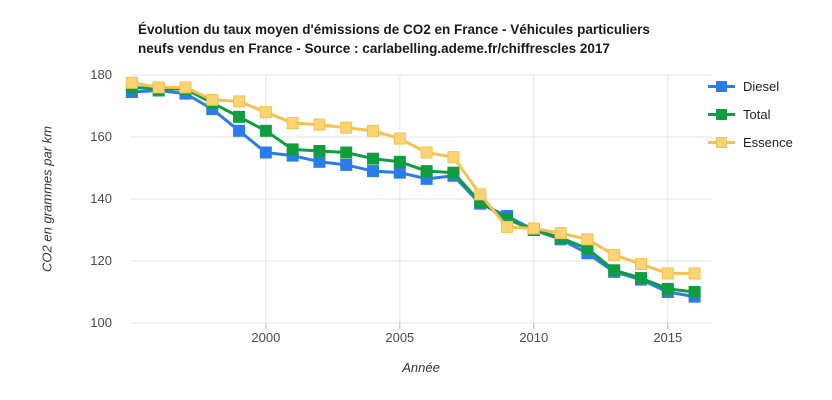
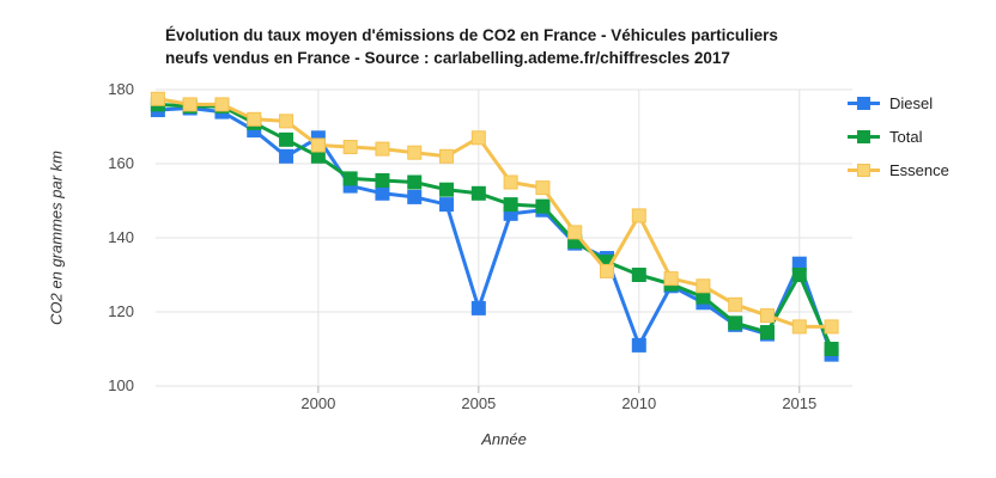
Diesel/2000: 155 -> 167
Essence/2000: 168 -> 165
Diesel/2005: 148 -> 121
Essence/2005: 160 -> 167
Diesel/2010: 130 -> 111
Essence/2010: 130 -> 146
Diesel/2015: 110 -> 133
Total/2015: 111 -> 130
